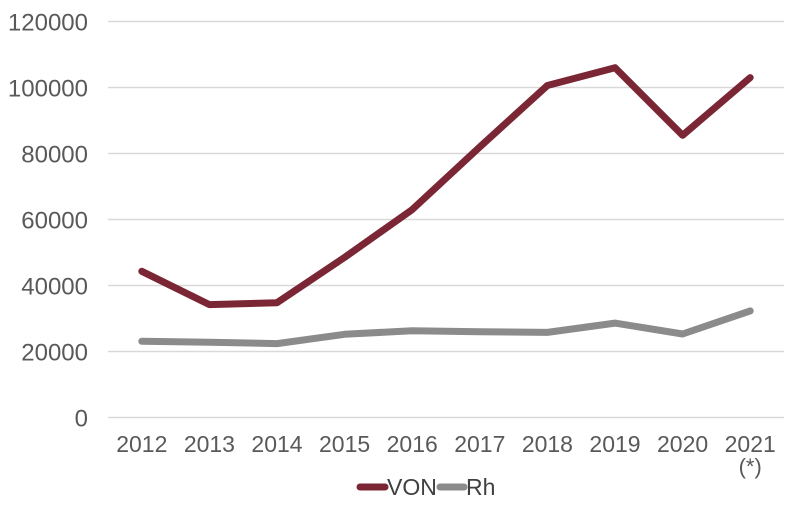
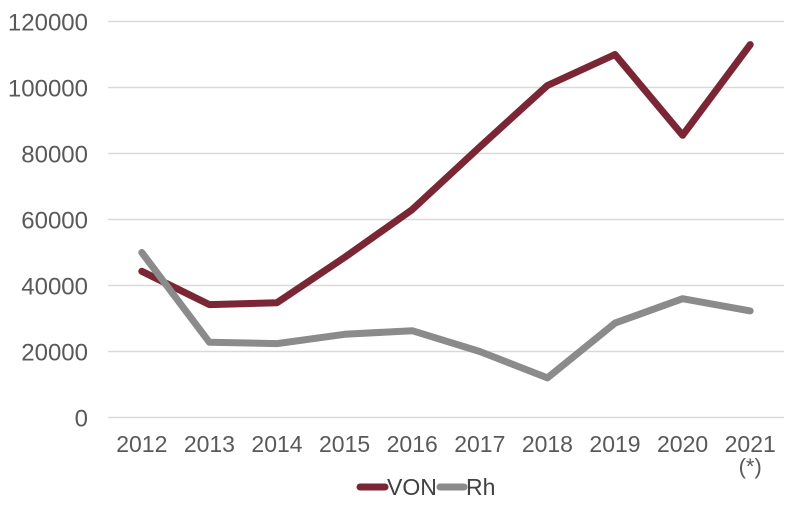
Rh/2012: 23000 -> 50000
Rh/2017: 26000 -> 20000
Rh/2018: 26000 -> 12000
VON/2019: 106000 -> 110000
Rh/2020: 25000 -> 36000
VON/2021: 103000 -> 113000
